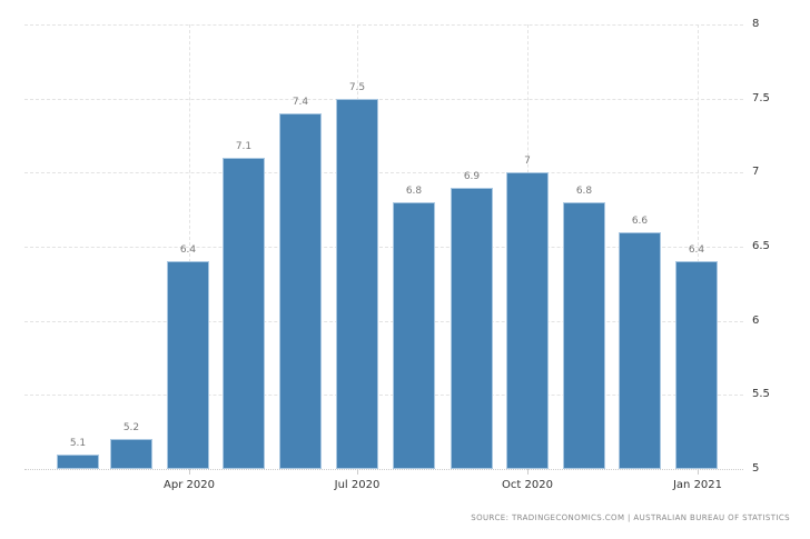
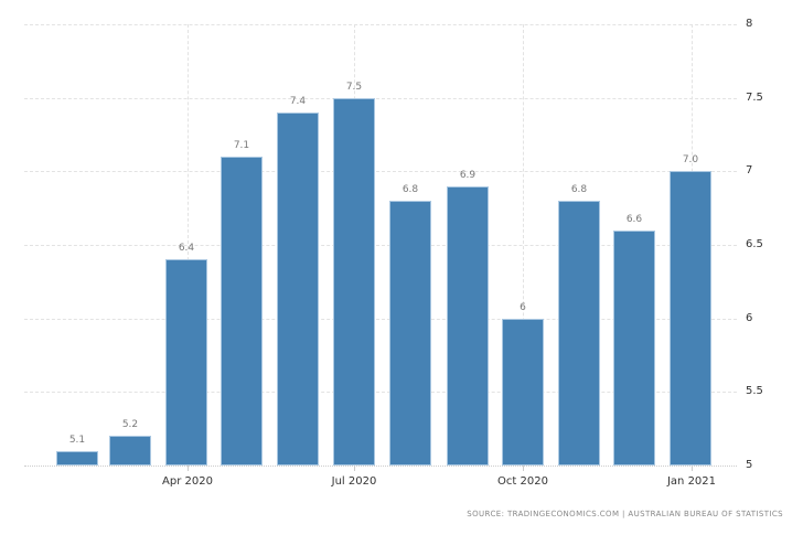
Oct 2020: 7 -> 6
Jan 2021: 6.4 -> 7.0
